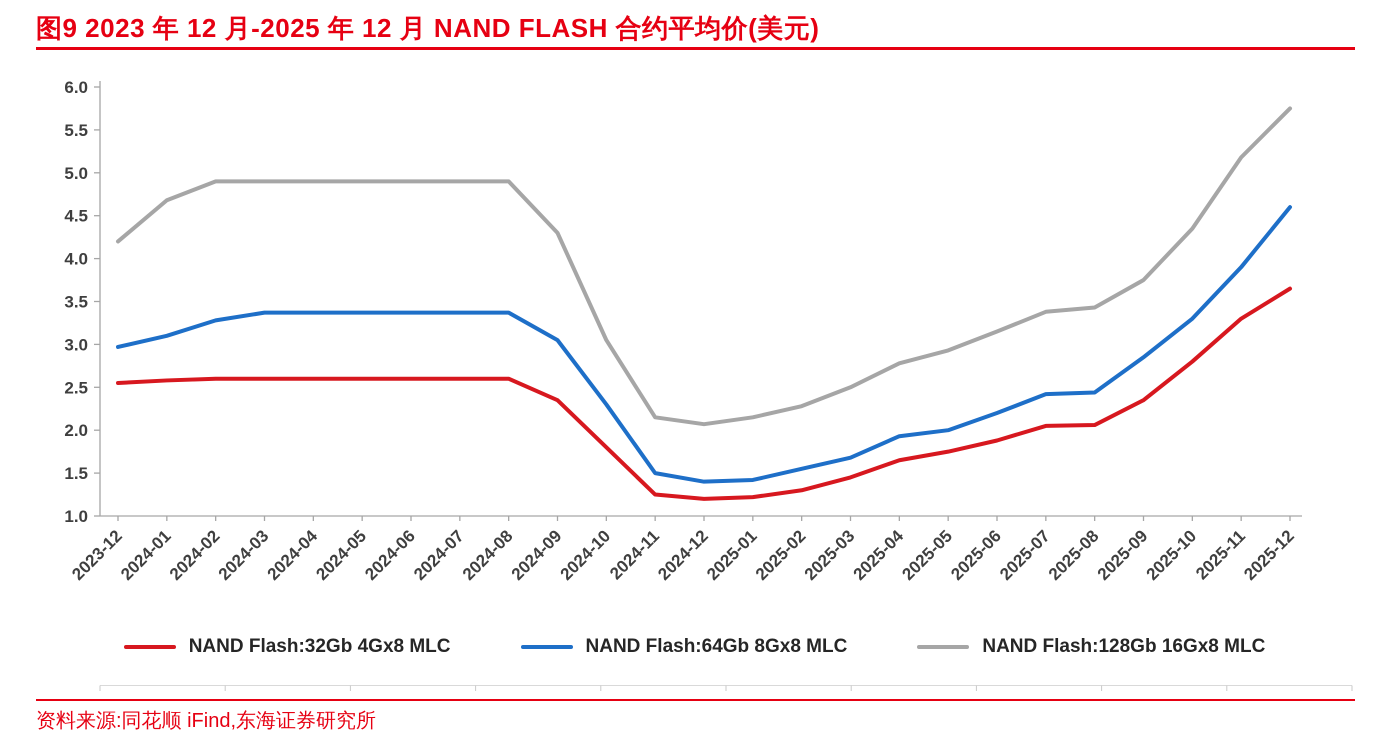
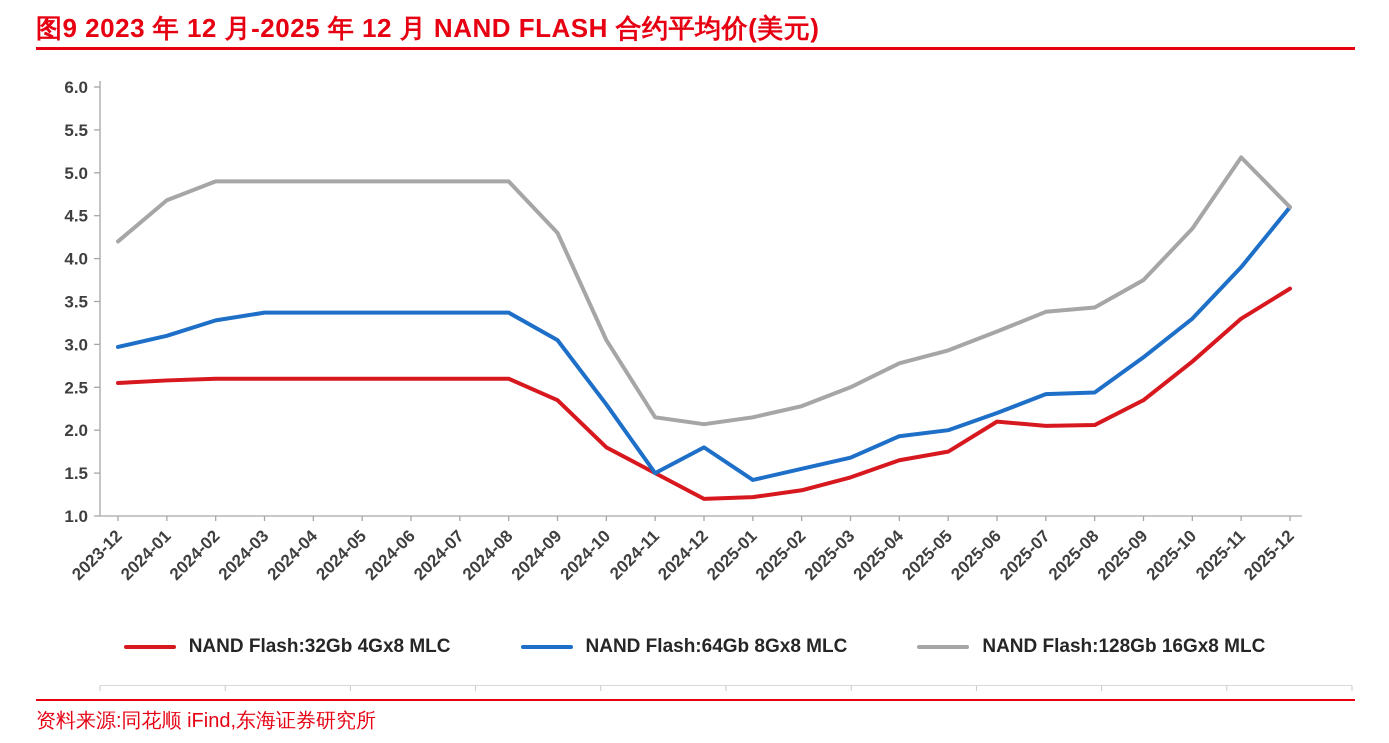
NAND Flash:32Gb 4Gx8 MLC/2024-11: 1.2 -> 1.5
NAND Flash:64Gb 8Gx8 MLC/2024-12: 1.4 -> 1.8
NAND Flash:32Gb 4Gx8 MLC/2025-06: 1.9 -> 2.1
NAND Flash:128Gb 16Gx8 MLC/2025-12: 5.8 -> 4.6
